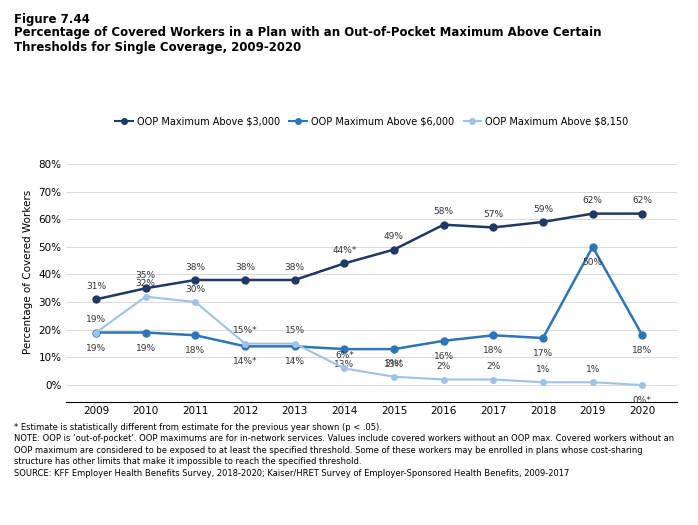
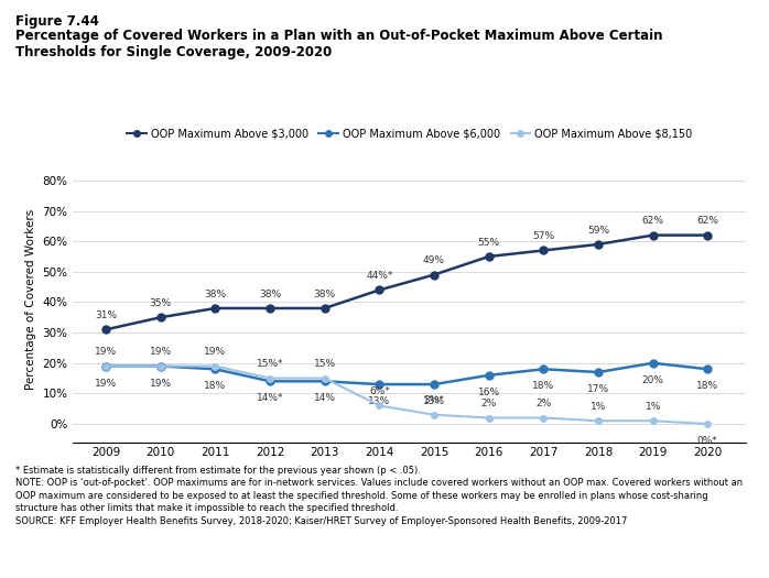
OOP Maximum Above $8,150/2010: 32% -> 19%
OOP Maximum Above $8,150/2011: 30% -> 19%
OOP Maximum Above $3,000/2016: 58% -> 55%
OOP Maximum Above $6,000/2019: 50% -> 20%
